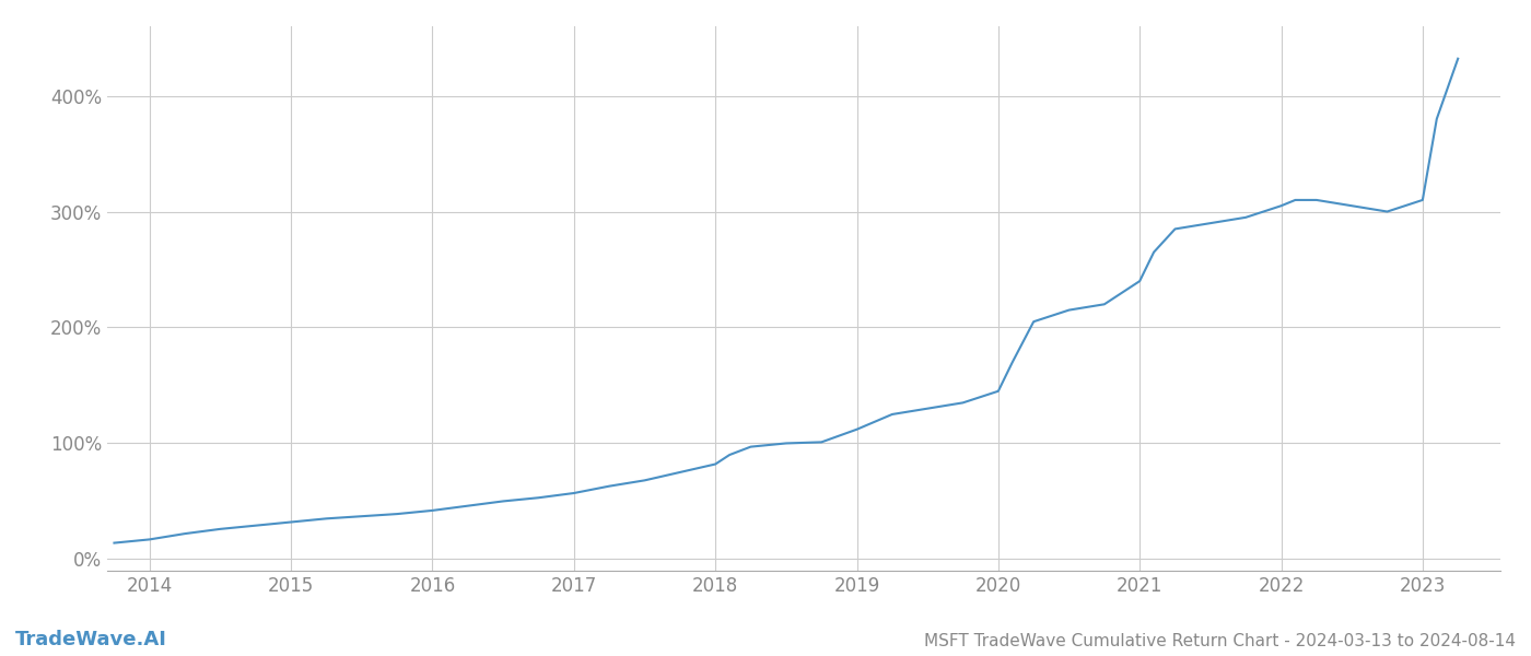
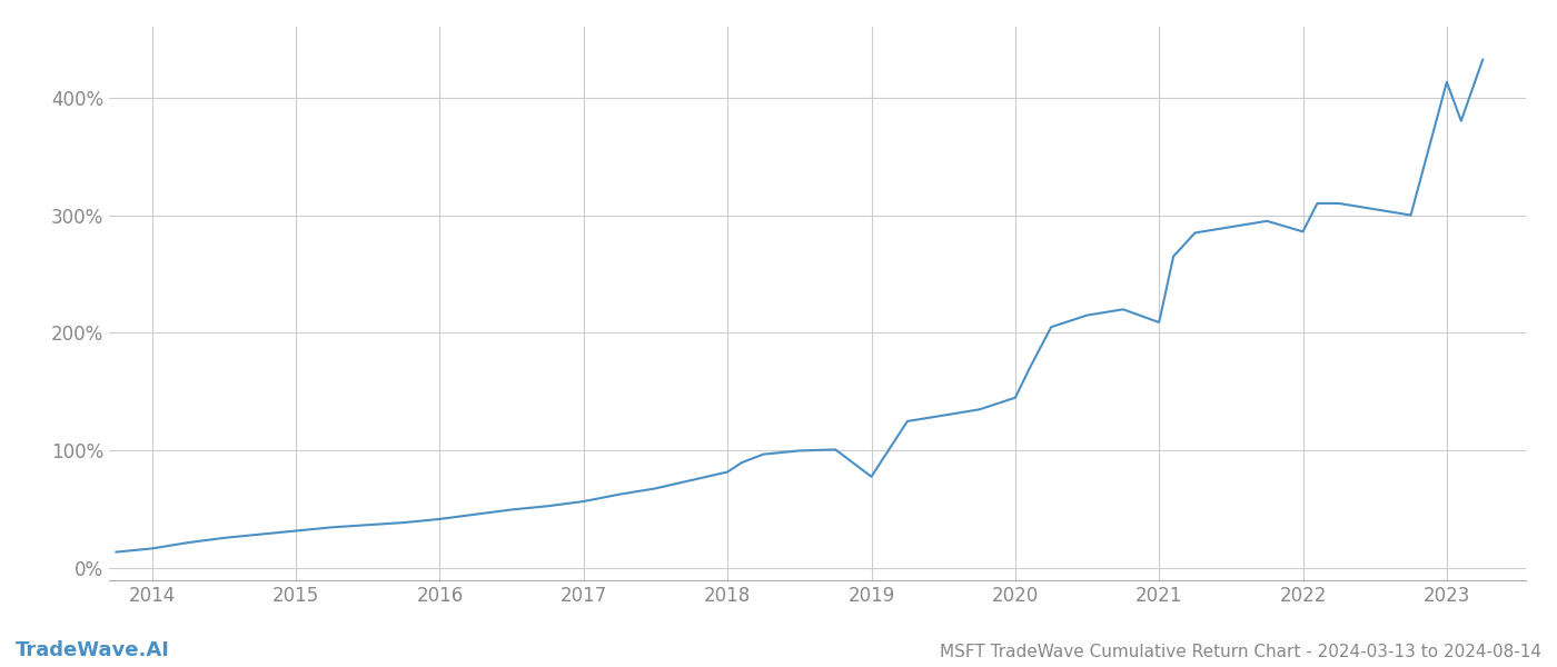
2019: 112% -> 78%
2021: 240% -> 209%
2022: 305% -> 286%
2023: 310% -> 413%
